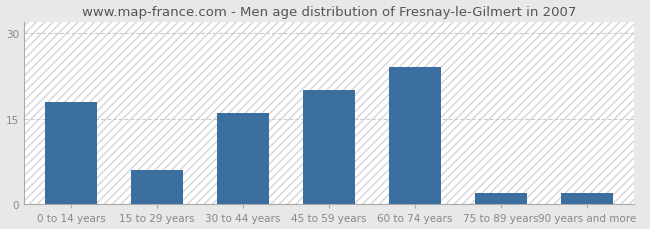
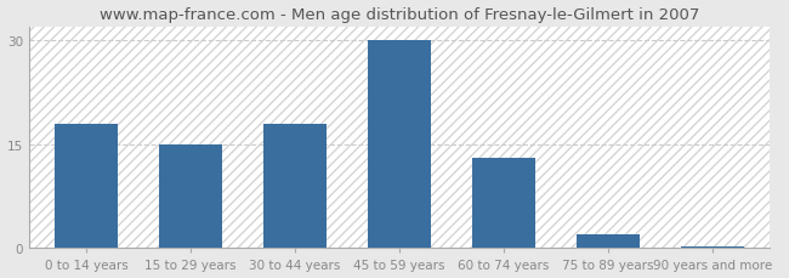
15 to 29 years: 6.0 -> 15.0
30 to 44 years: 16.0 -> 18.0
45 to 59 years: 20.0 -> 30.0
60 to 74 years: 24.0 -> 13.0
90 years and more: 2.0 -> 0.3
